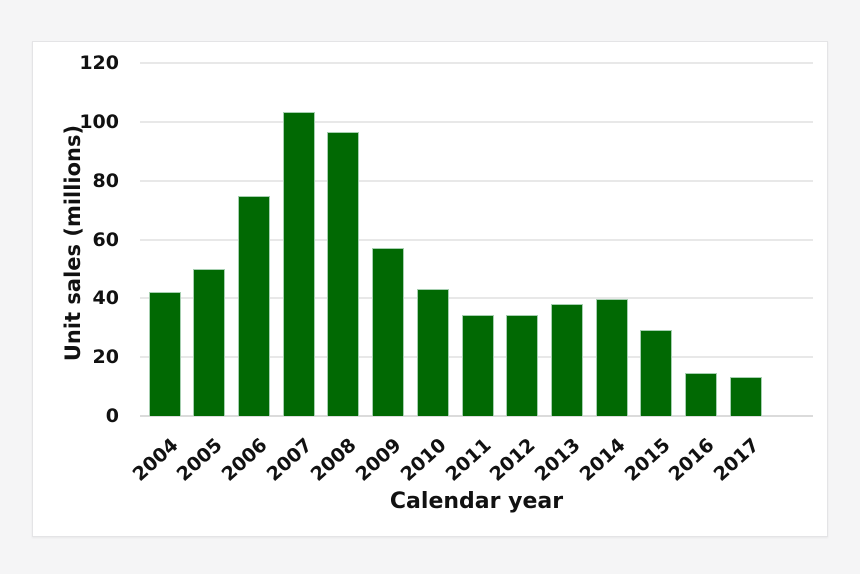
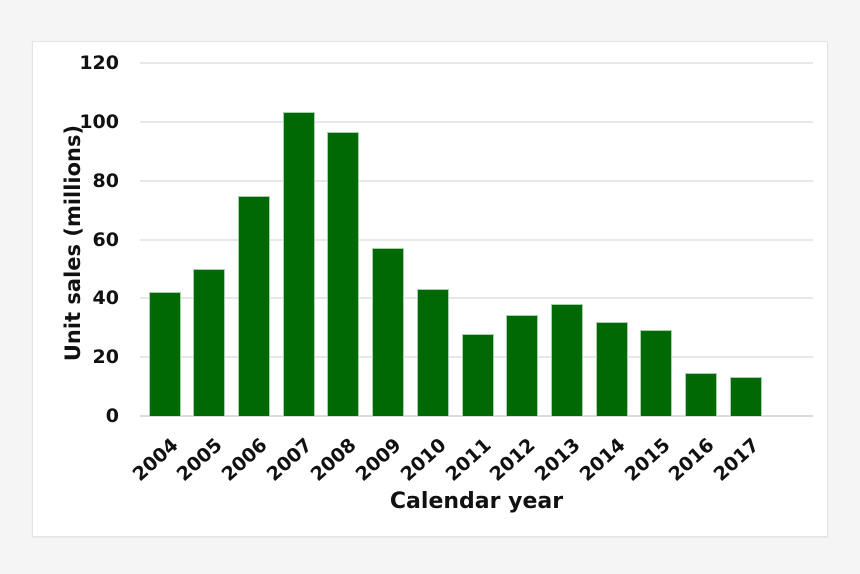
2011: 34 -> 28
2014: 40 -> 32
